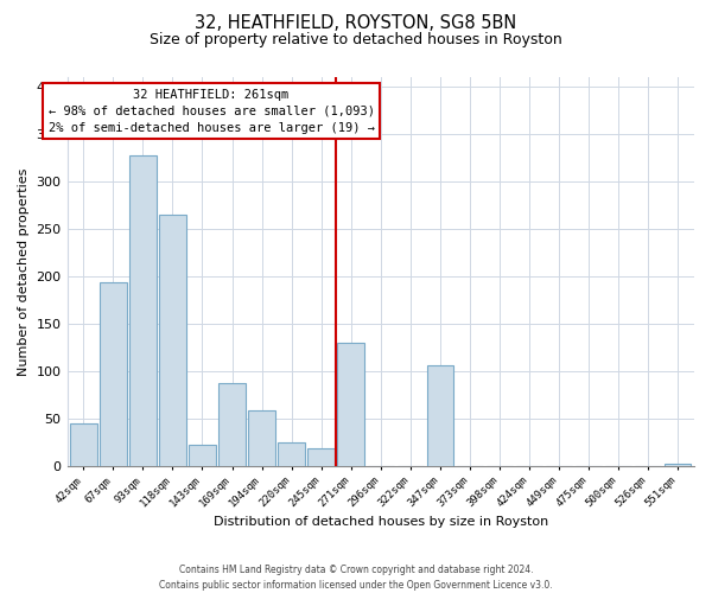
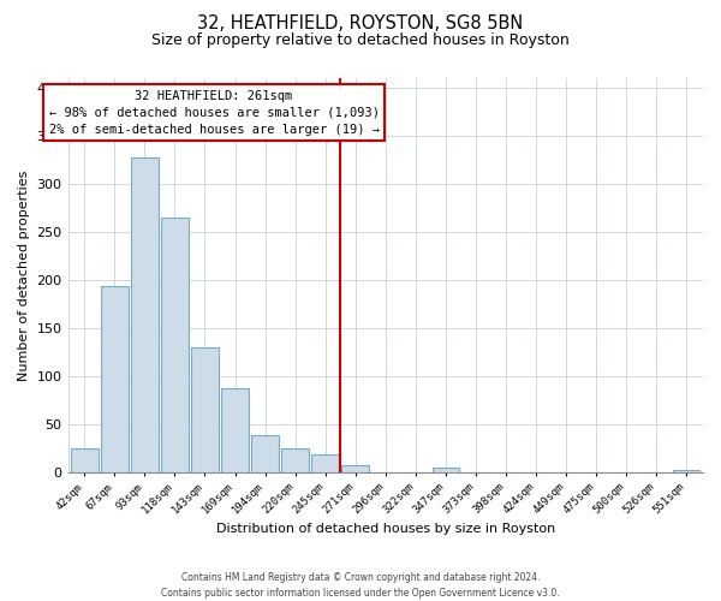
42sqm: 44 -> 25
143sqm: 22 -> 130
194sqm: 58 -> 38
271sqm: 130 -> 7
347sqm: 106 -> 5
